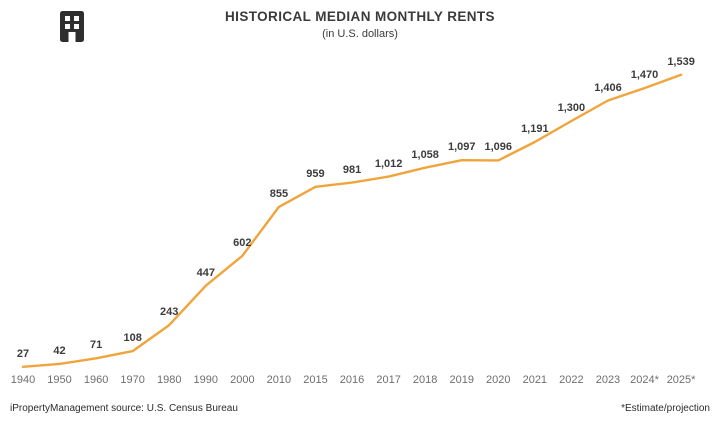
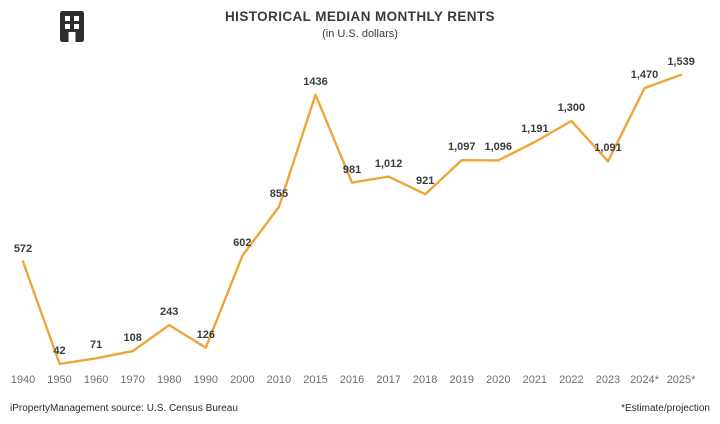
1940: 27 -> 572
1990: 447 -> 126
2015: 959 -> 1436
2018: 1,058 -> 921
2023: 1,406 -> 1,091
